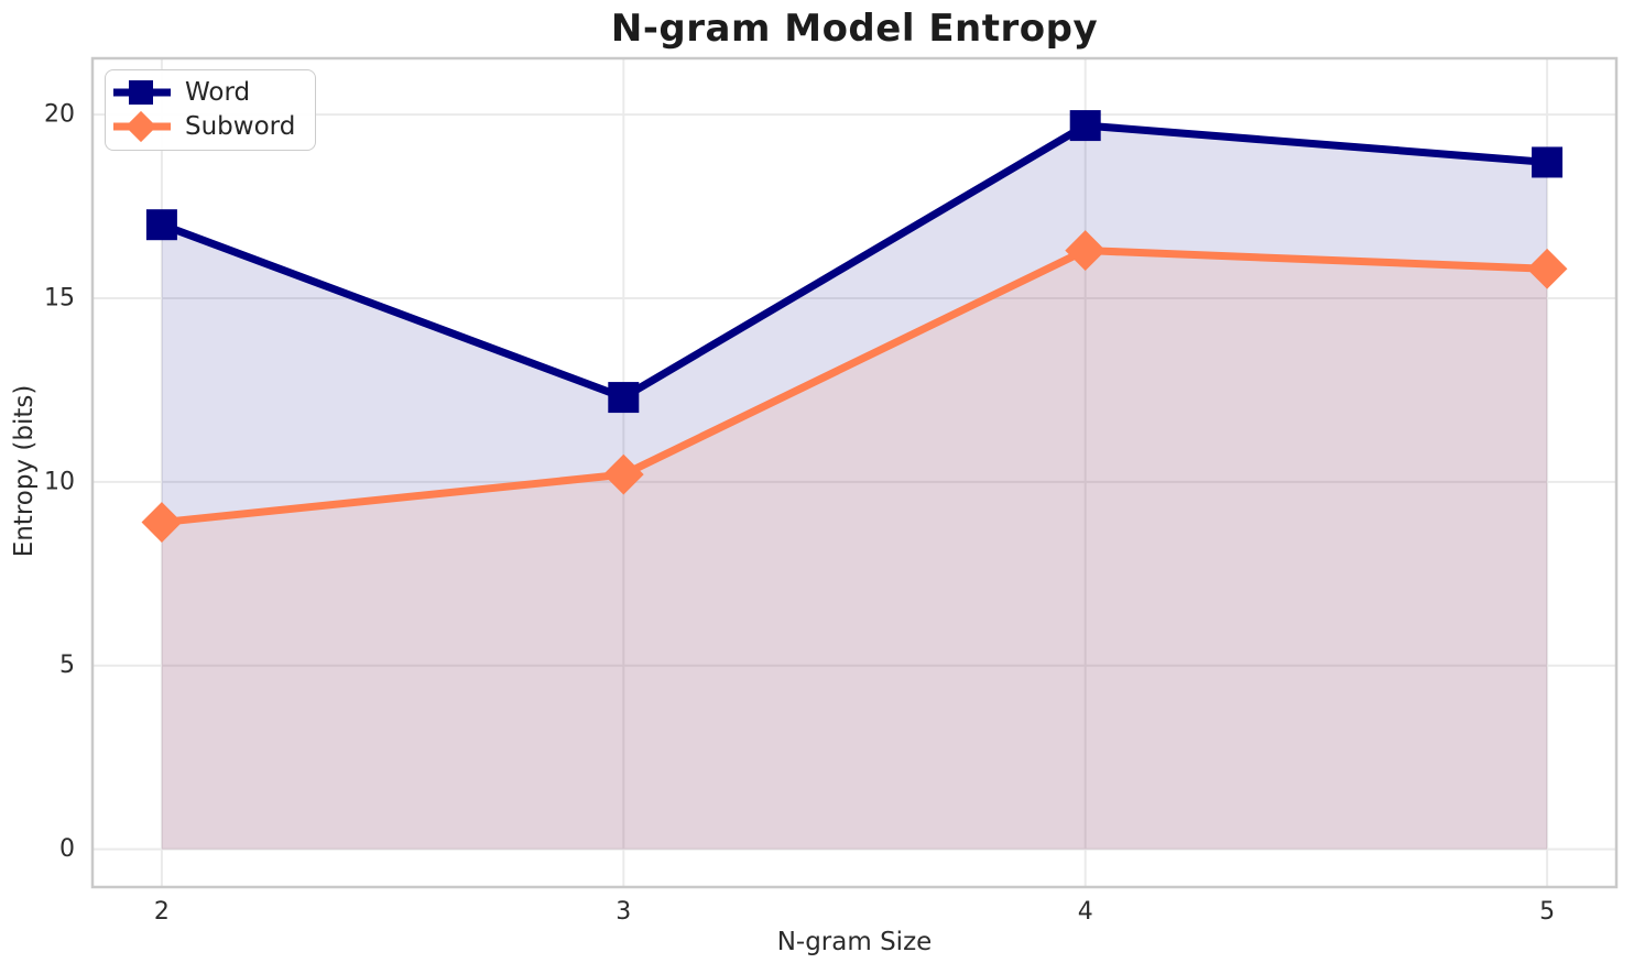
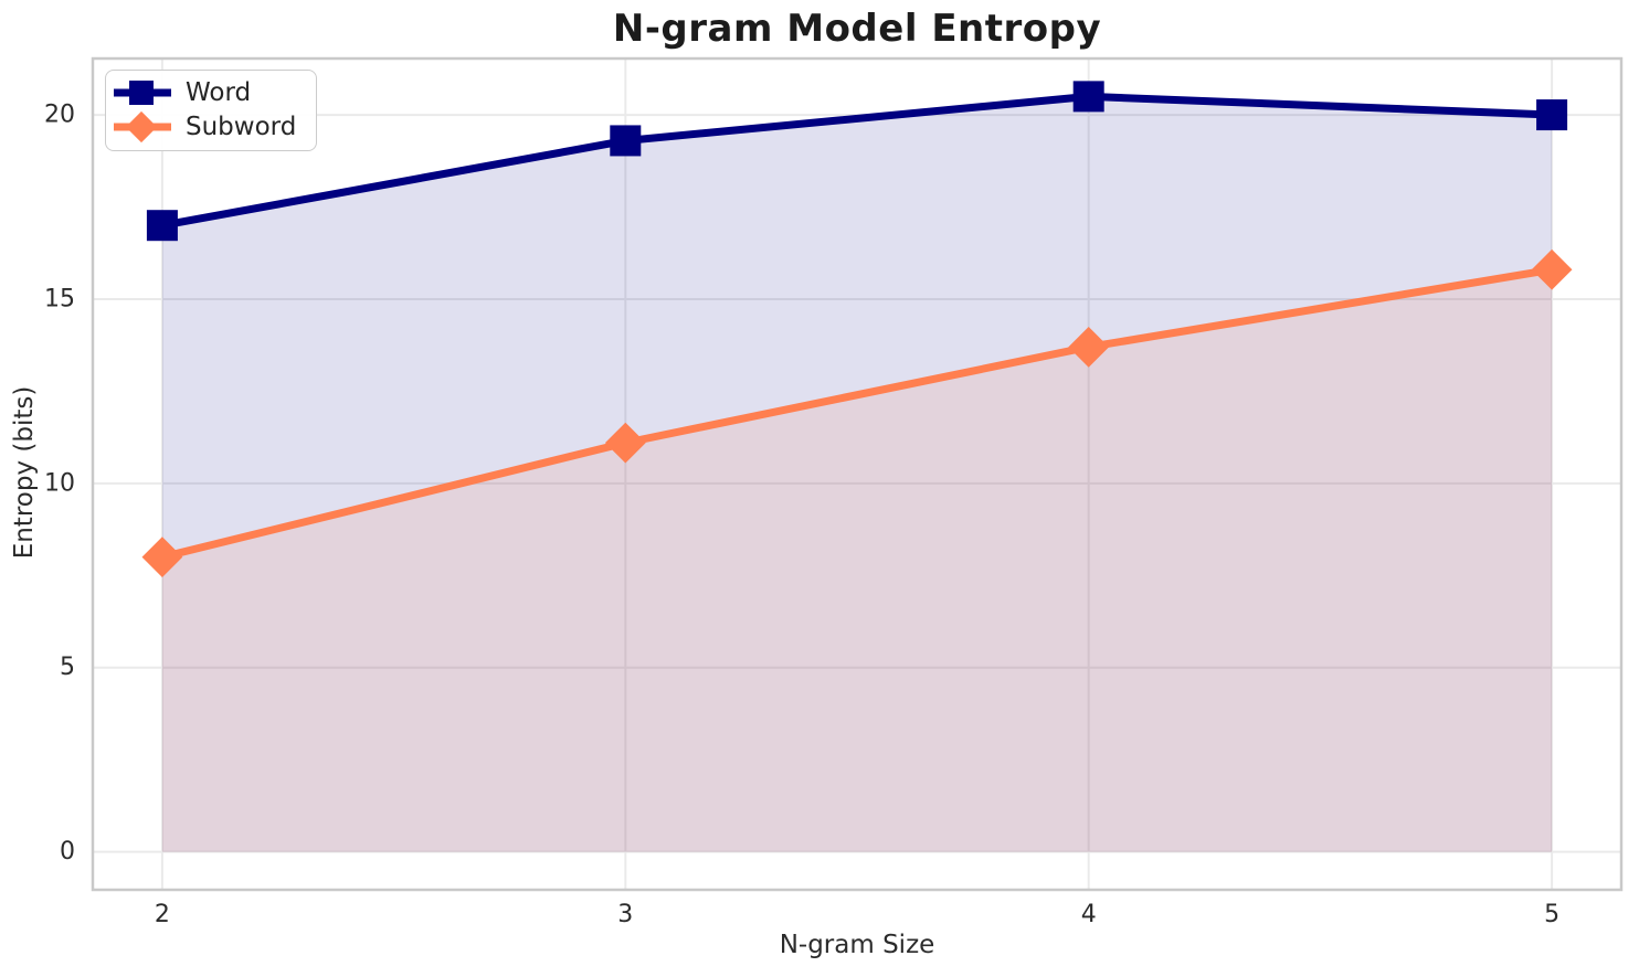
Subword/2: 8.9 -> 8.0
Word/3: 12.3 -> 19.3
Subword/3: 10.2 -> 11.1
Word/4: 19.7 -> 20.5
Subword/4: 16.3 -> 13.7
Word/5: 18.7 -> 20.0
